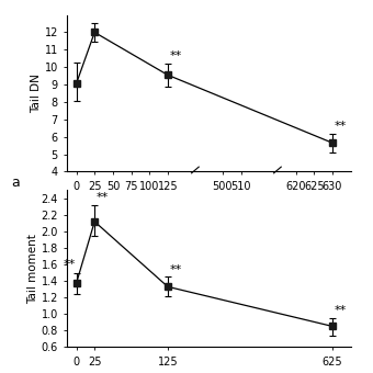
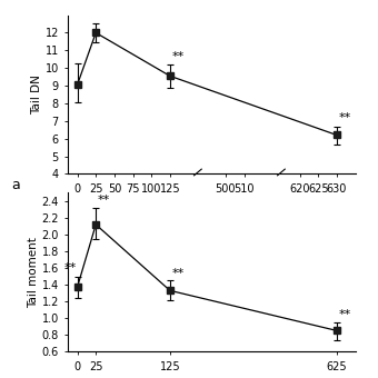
630: 5.7 -> 6.2
